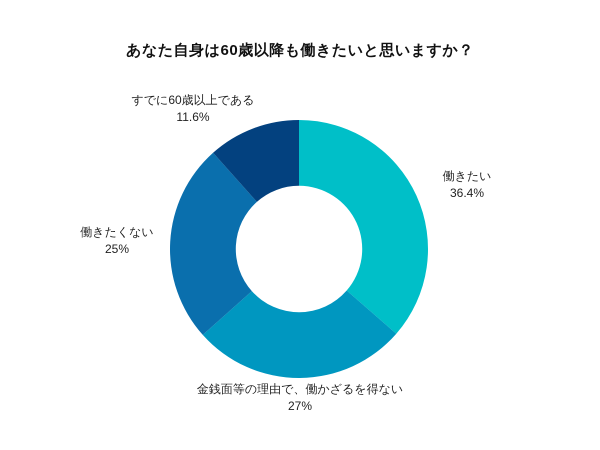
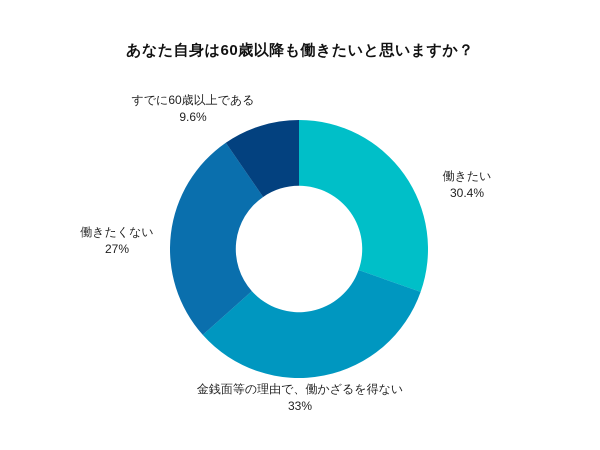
働きたい: 36.4% -> 30.4%
金銭面等の理由で、働かざるを得ない: 27% -> 33%
働きたくない: 25% -> 27%
すでに60歳以上である: 11.6% -> 9.6%
